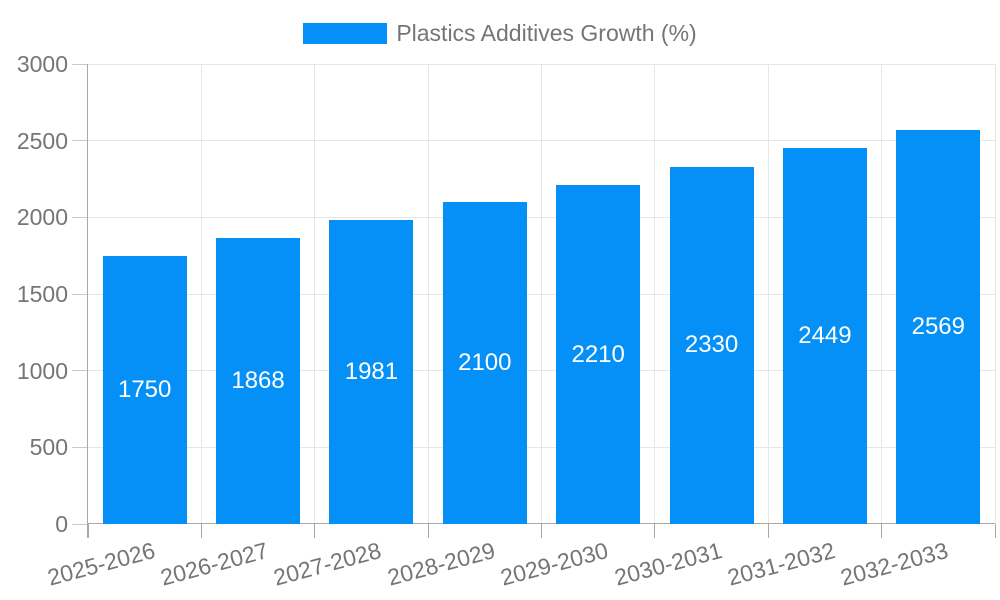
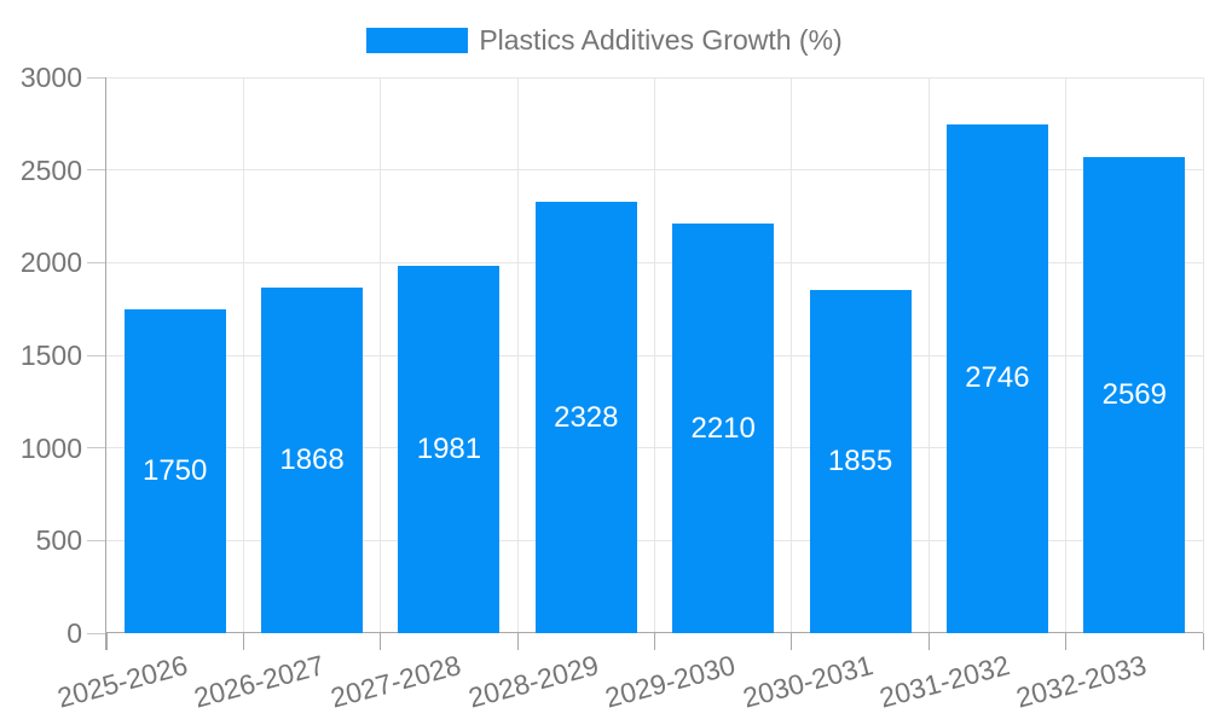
2028-2029: 2100 -> 2328
2030-2031: 2330 -> 1855
2031-2032: 2449 -> 2746
